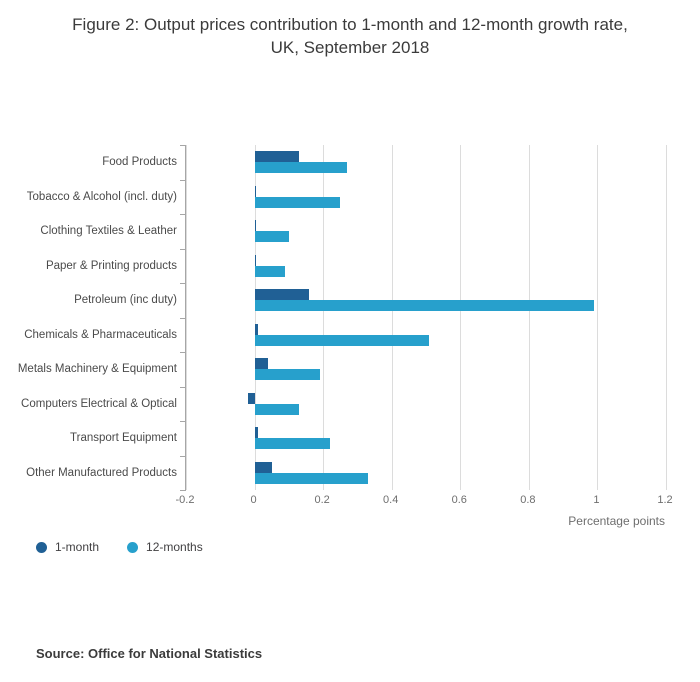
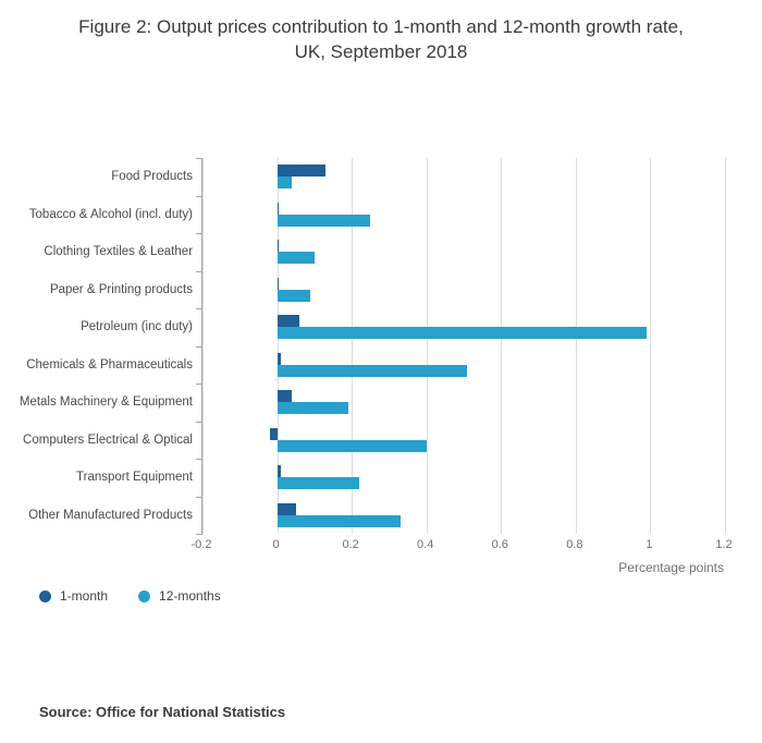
12-months/Food Products: 0.27 -> 0.04
1-month/Petroleum (inc duty): 0.16 -> 0.06
12-months/Computers Electrical & Optical: 0.13 -> 0.40
